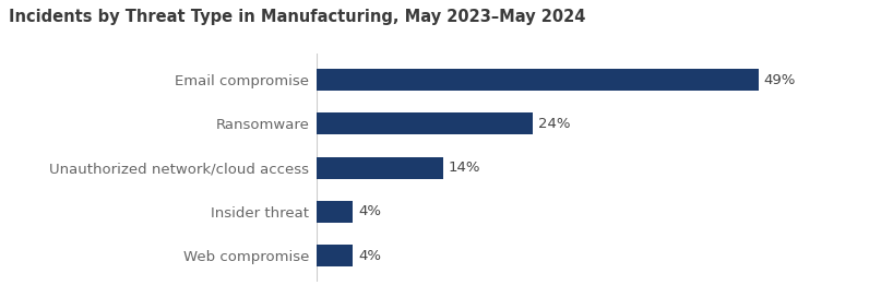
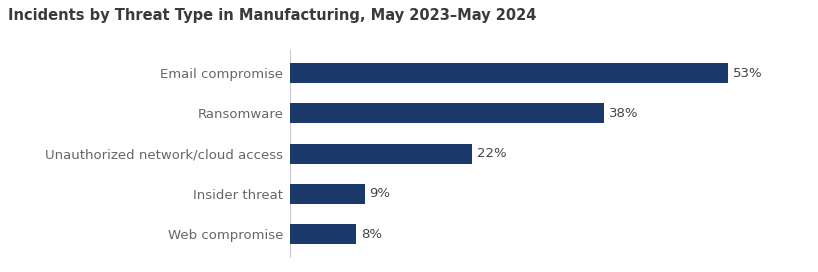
Email compromise: 49% -> 53%
Ransomware: 24% -> 38%
Unauthorized network/cloud access: 14% -> 22%
Insider threat: 4% -> 9%
Web compromise: 4% -> 8%
